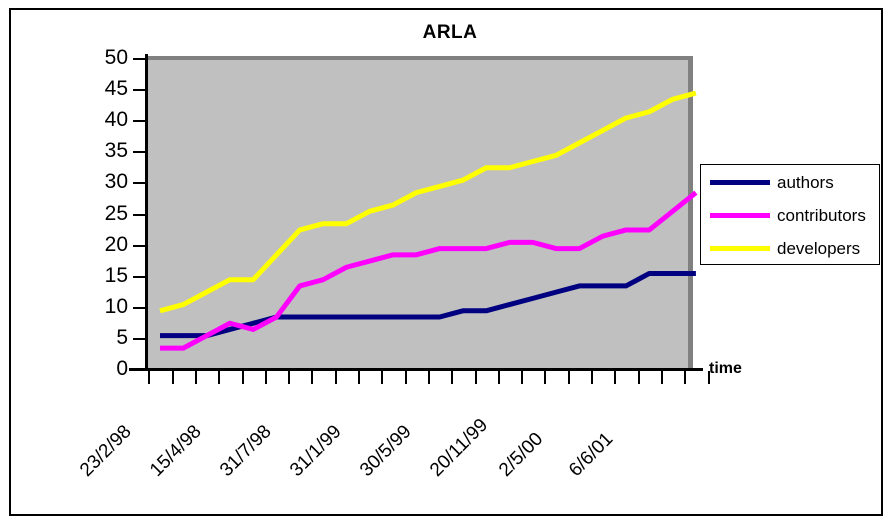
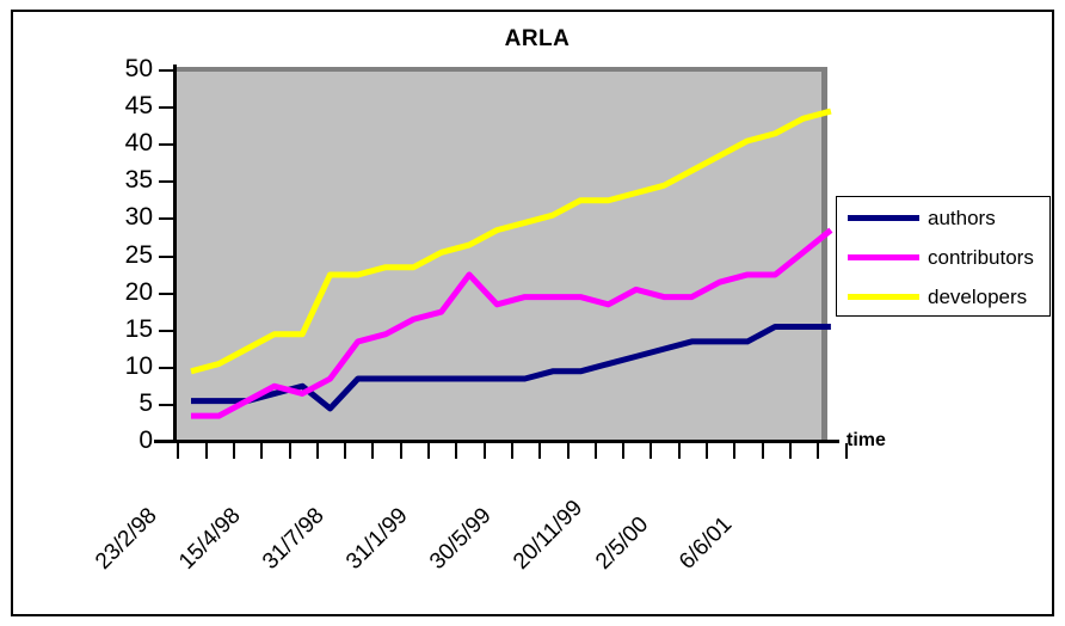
authors/5: 9 -> 5
developers/5: 19 -> 23
contributors/10: 19 -> 23
contributors/15: 21 -> 19
